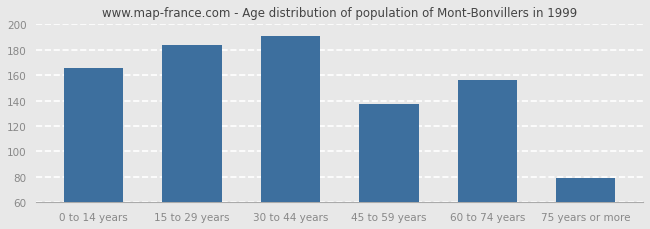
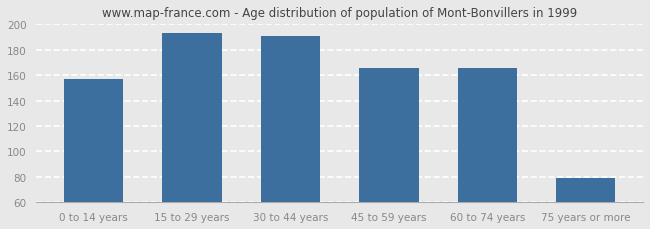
0 to 14 years: 166 -> 157
15 to 29 years: 184 -> 193
45 to 59 years: 137 -> 166
60 to 74 years: 156 -> 166
